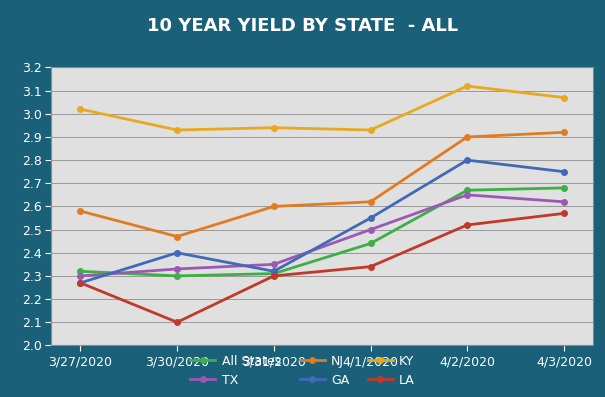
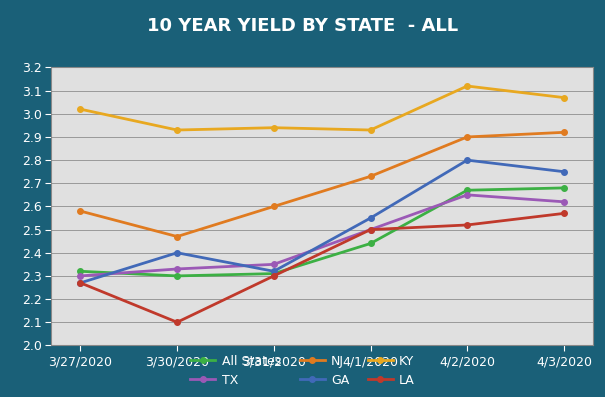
NJ/4/1/2020: 2.62 -> 2.73
LA/4/1/2020: 2.34 -> 2.50
